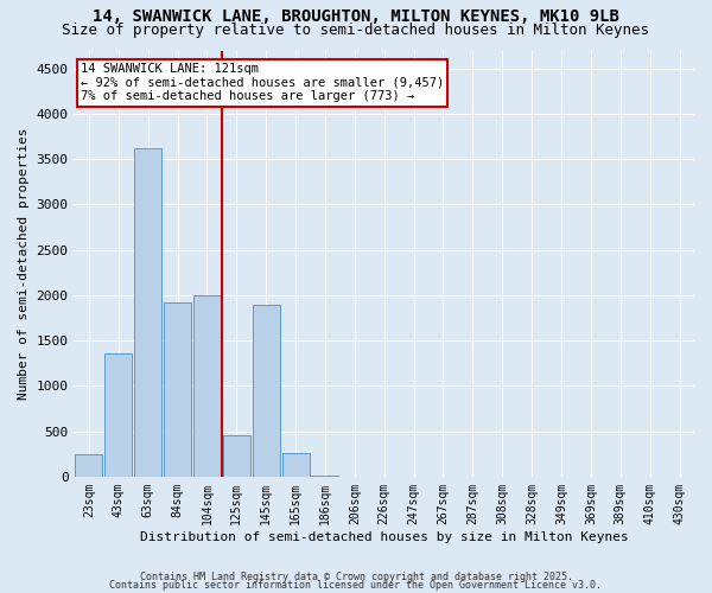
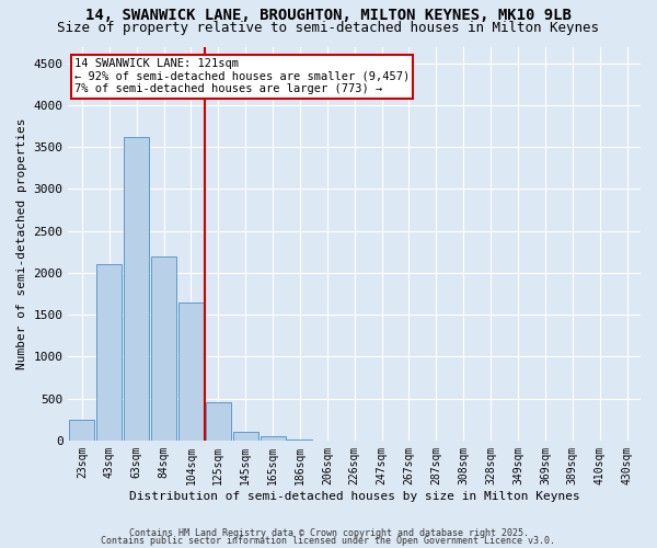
43sqm: 1360 -> 2100
84sqm: 1920 -> 2200
104sqm: 2000 -> 1640
145sqm: 1900 -> 100
165sqm: 260 -> 50
